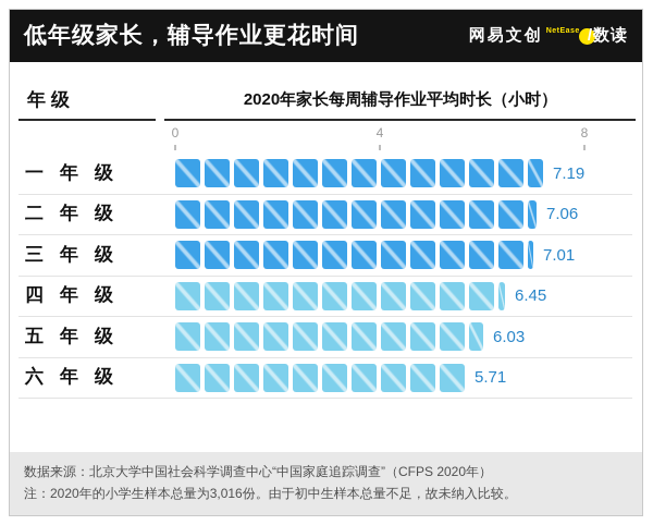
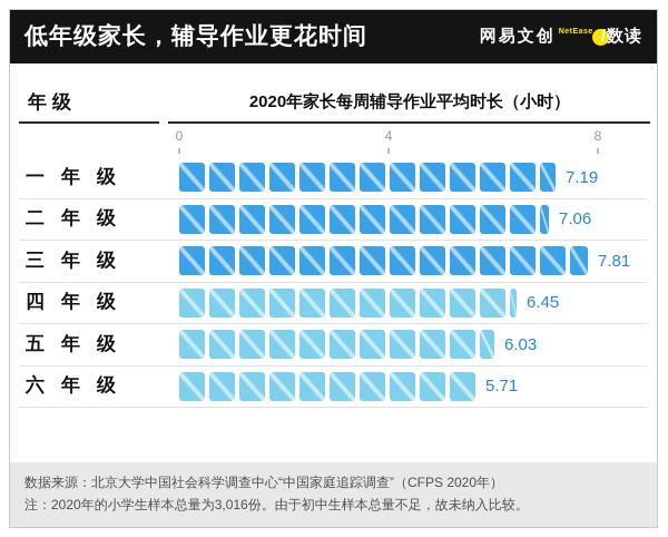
三年级: 7.01 -> 7.81
